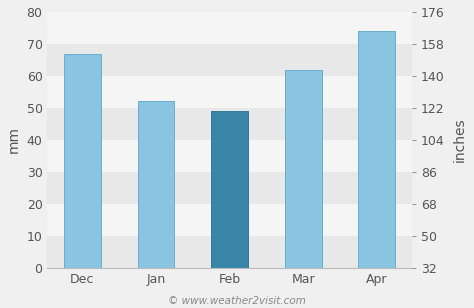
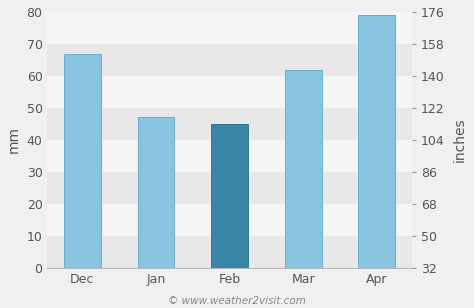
Jan: 52 -> 47
Feb: 49 -> 45
Apr: 74 -> 79
